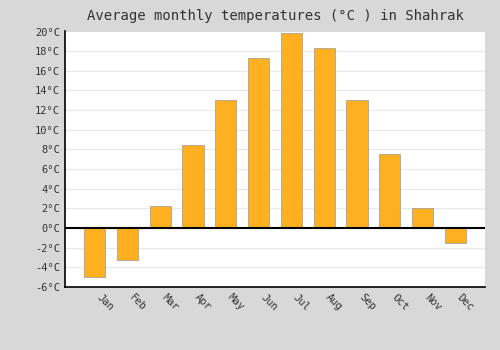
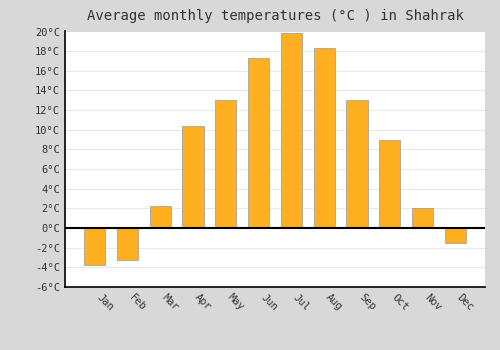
Jan: -5.0°C -> -3.8°C
Apr: 8.5°C -> 10.4°C
Oct: 7.5°C -> 9.0°C
